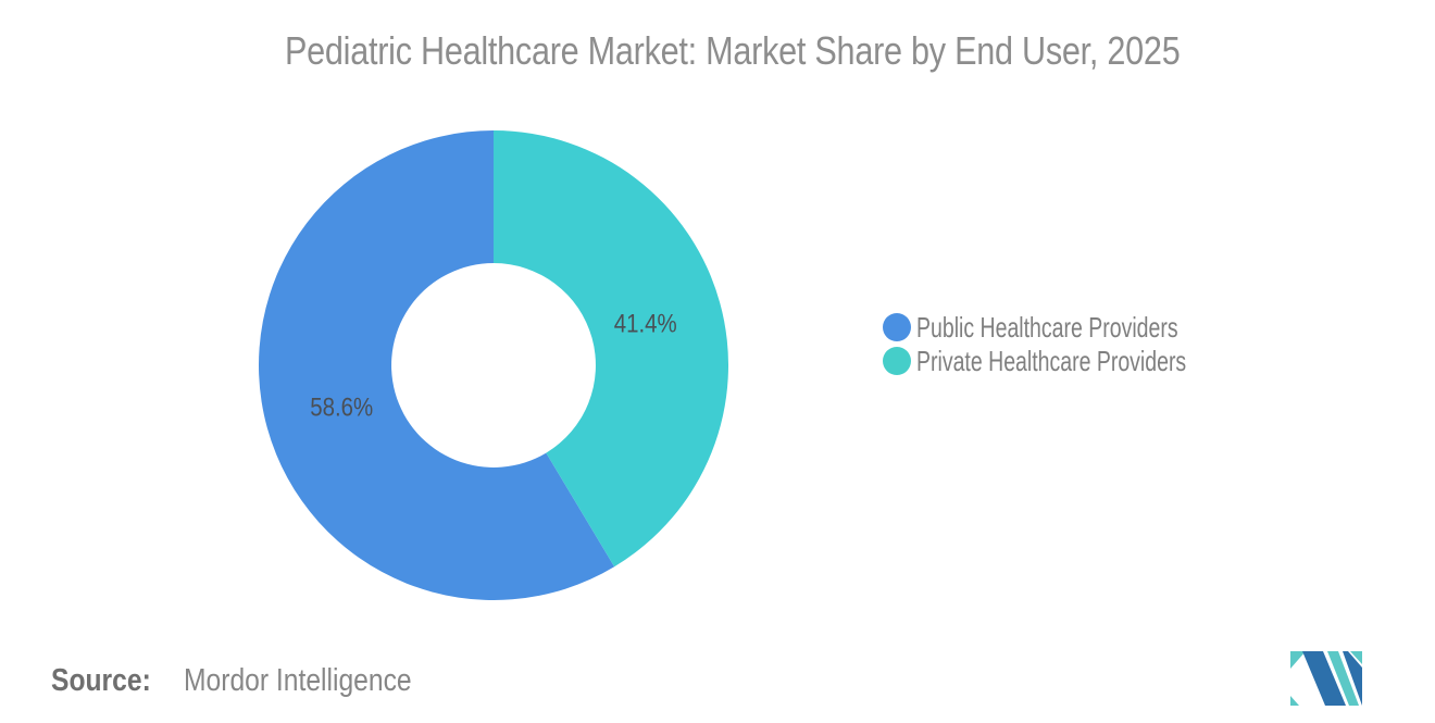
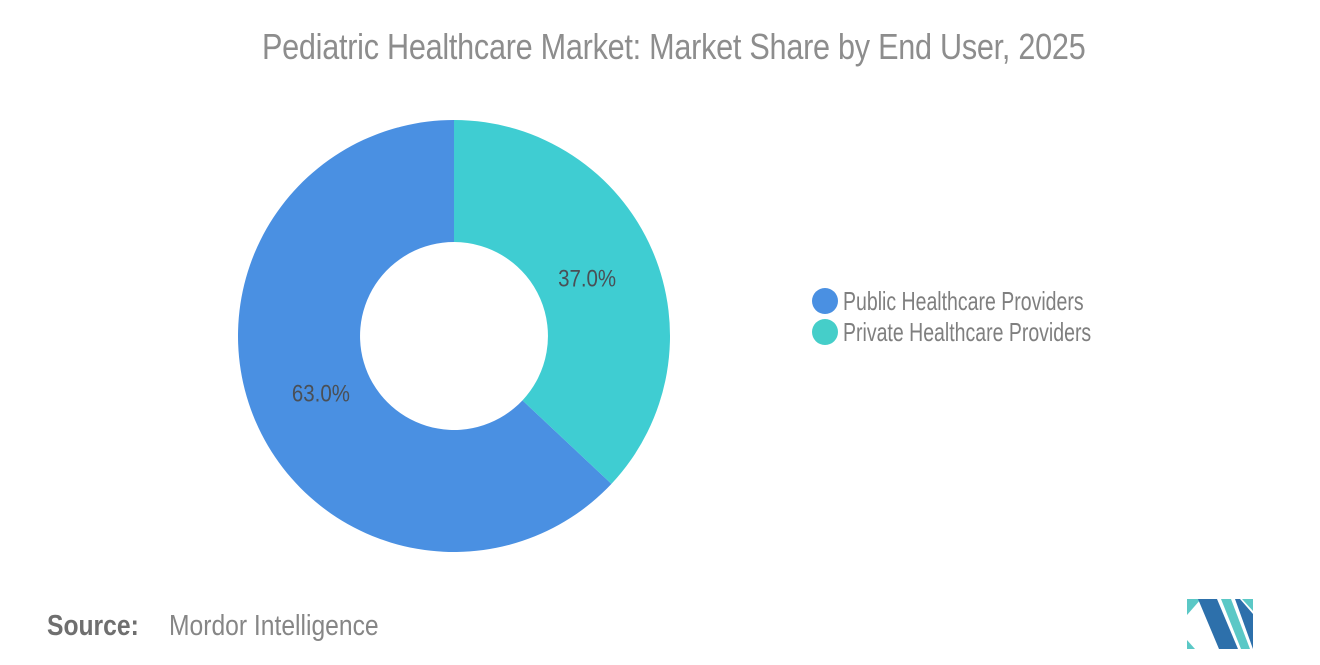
Public Healthcare Providers: 58.6% -> 63.0%
Private Healthcare Providers: 41.4% -> 37.0%
